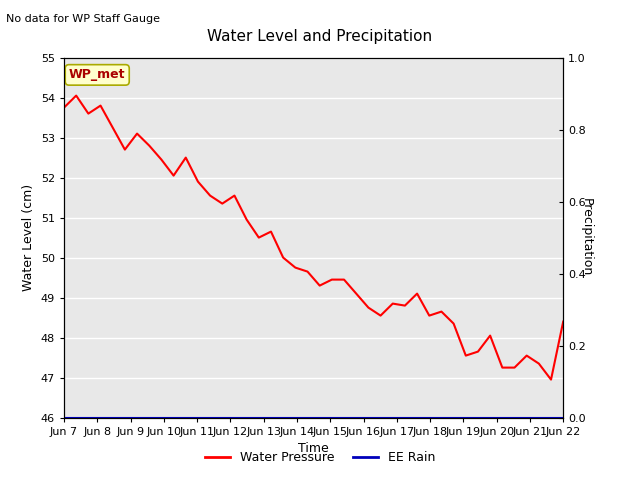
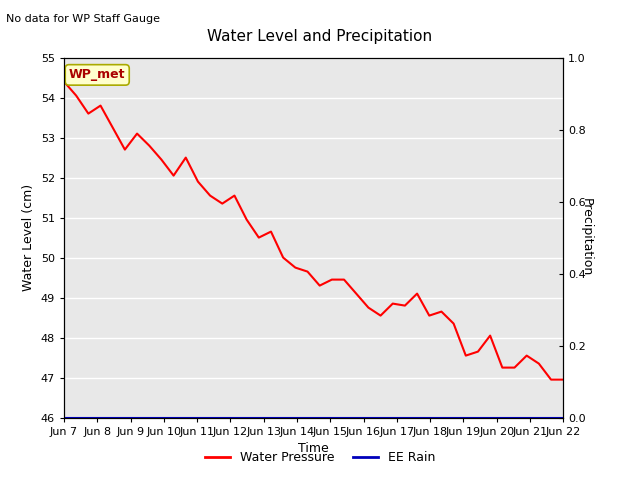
Water Pressure/Jun 7: 53.75 -> 54.40
Water Pressure/Jun 22: 48.40 -> 46.95
